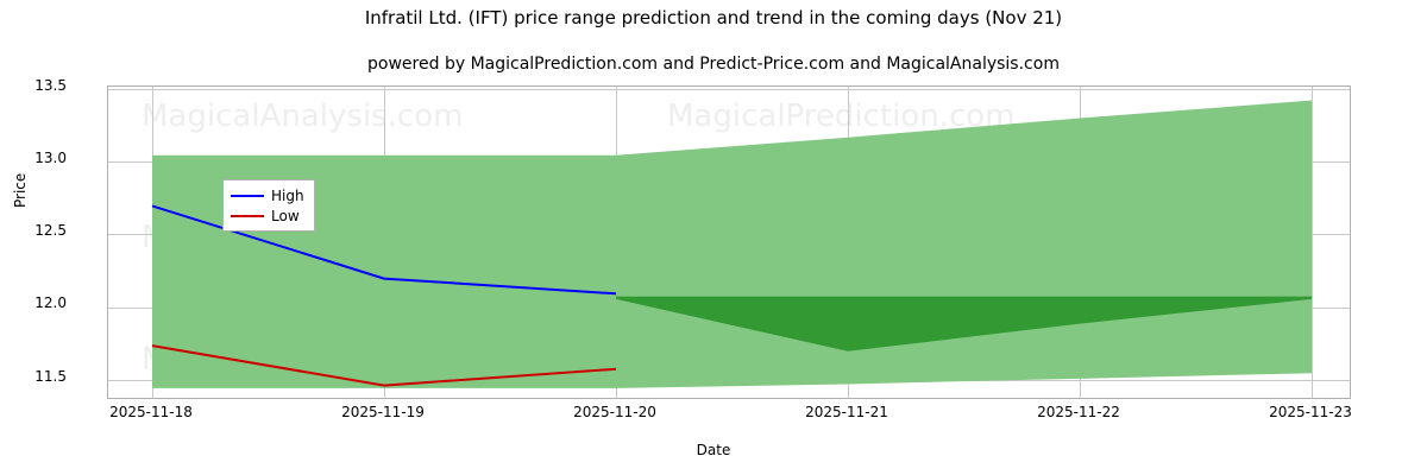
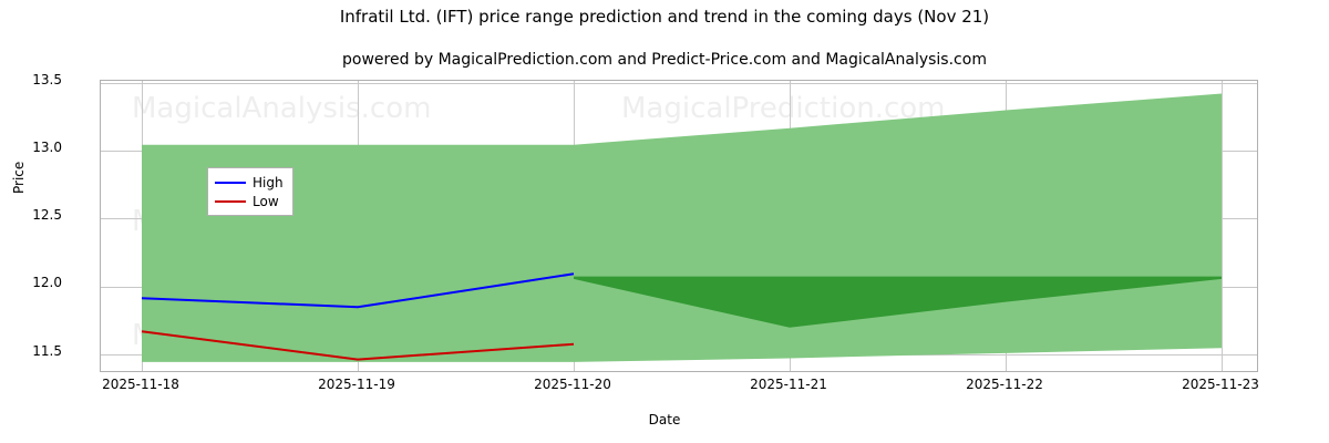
High/2025-11-18: 12.68 -> 11.85
Low/2025-11-18: 11.66 -> 11.59
High/2025-11-19: 12.15 -> 11.78
